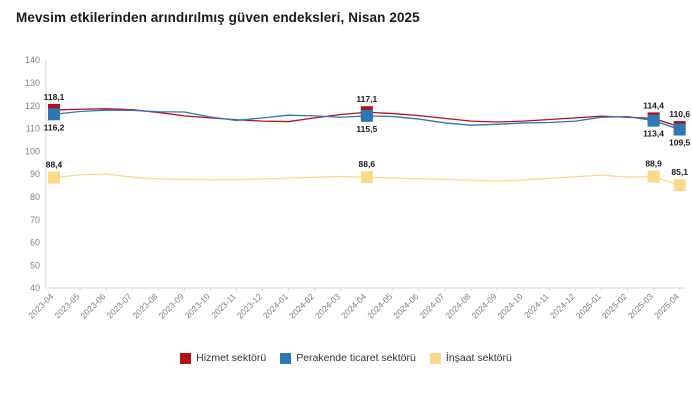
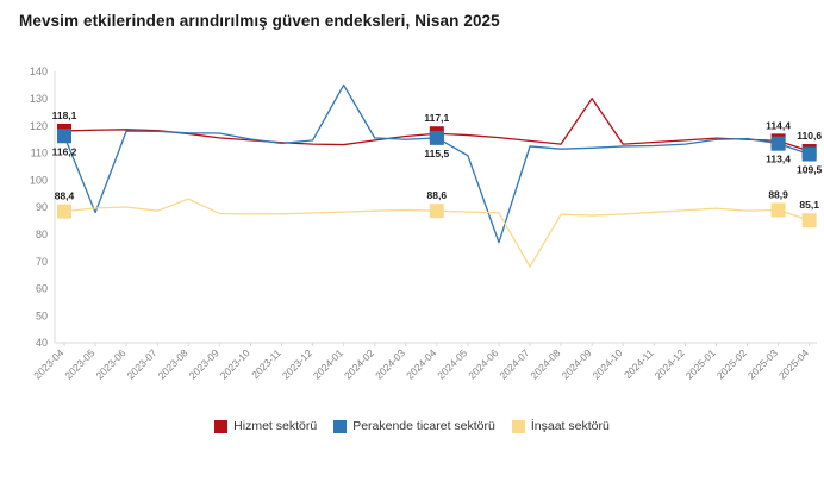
Perakende ticaret sektörü/2023-05: 117 -> 88
İnşaat sektörü/2023-08: 88 -> 93
Perakende ticaret sektörü/2024-01: 116 -> 135
Perakende ticaret sektörü/2024-05: 115 -> 109
Perakende ticaret sektörü/2024-06: 114 -> 77
İnşaat sektörü/2024-07: 88 -> 68
Hizmet sektörü/2024-09: 113 -> 130
